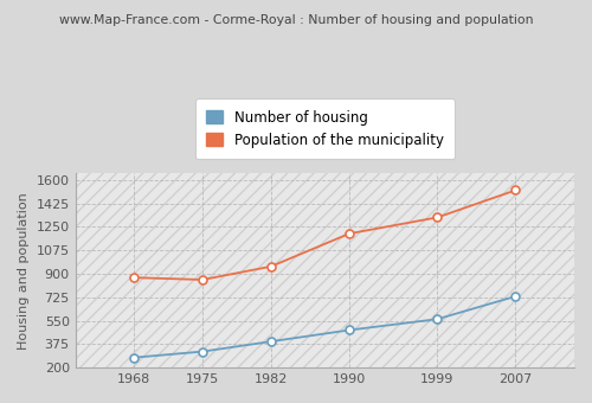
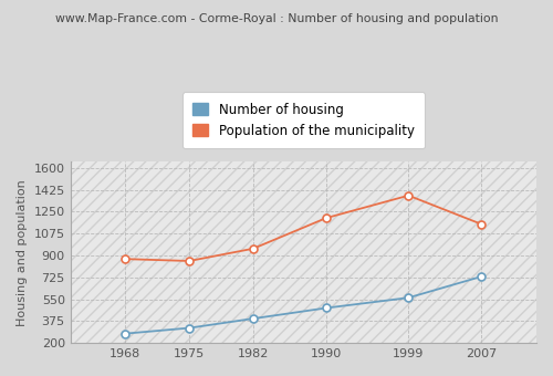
Population of the municipality/1999: 1320 -> 1380
Population of the municipality/2007: 1520 -> 1150
